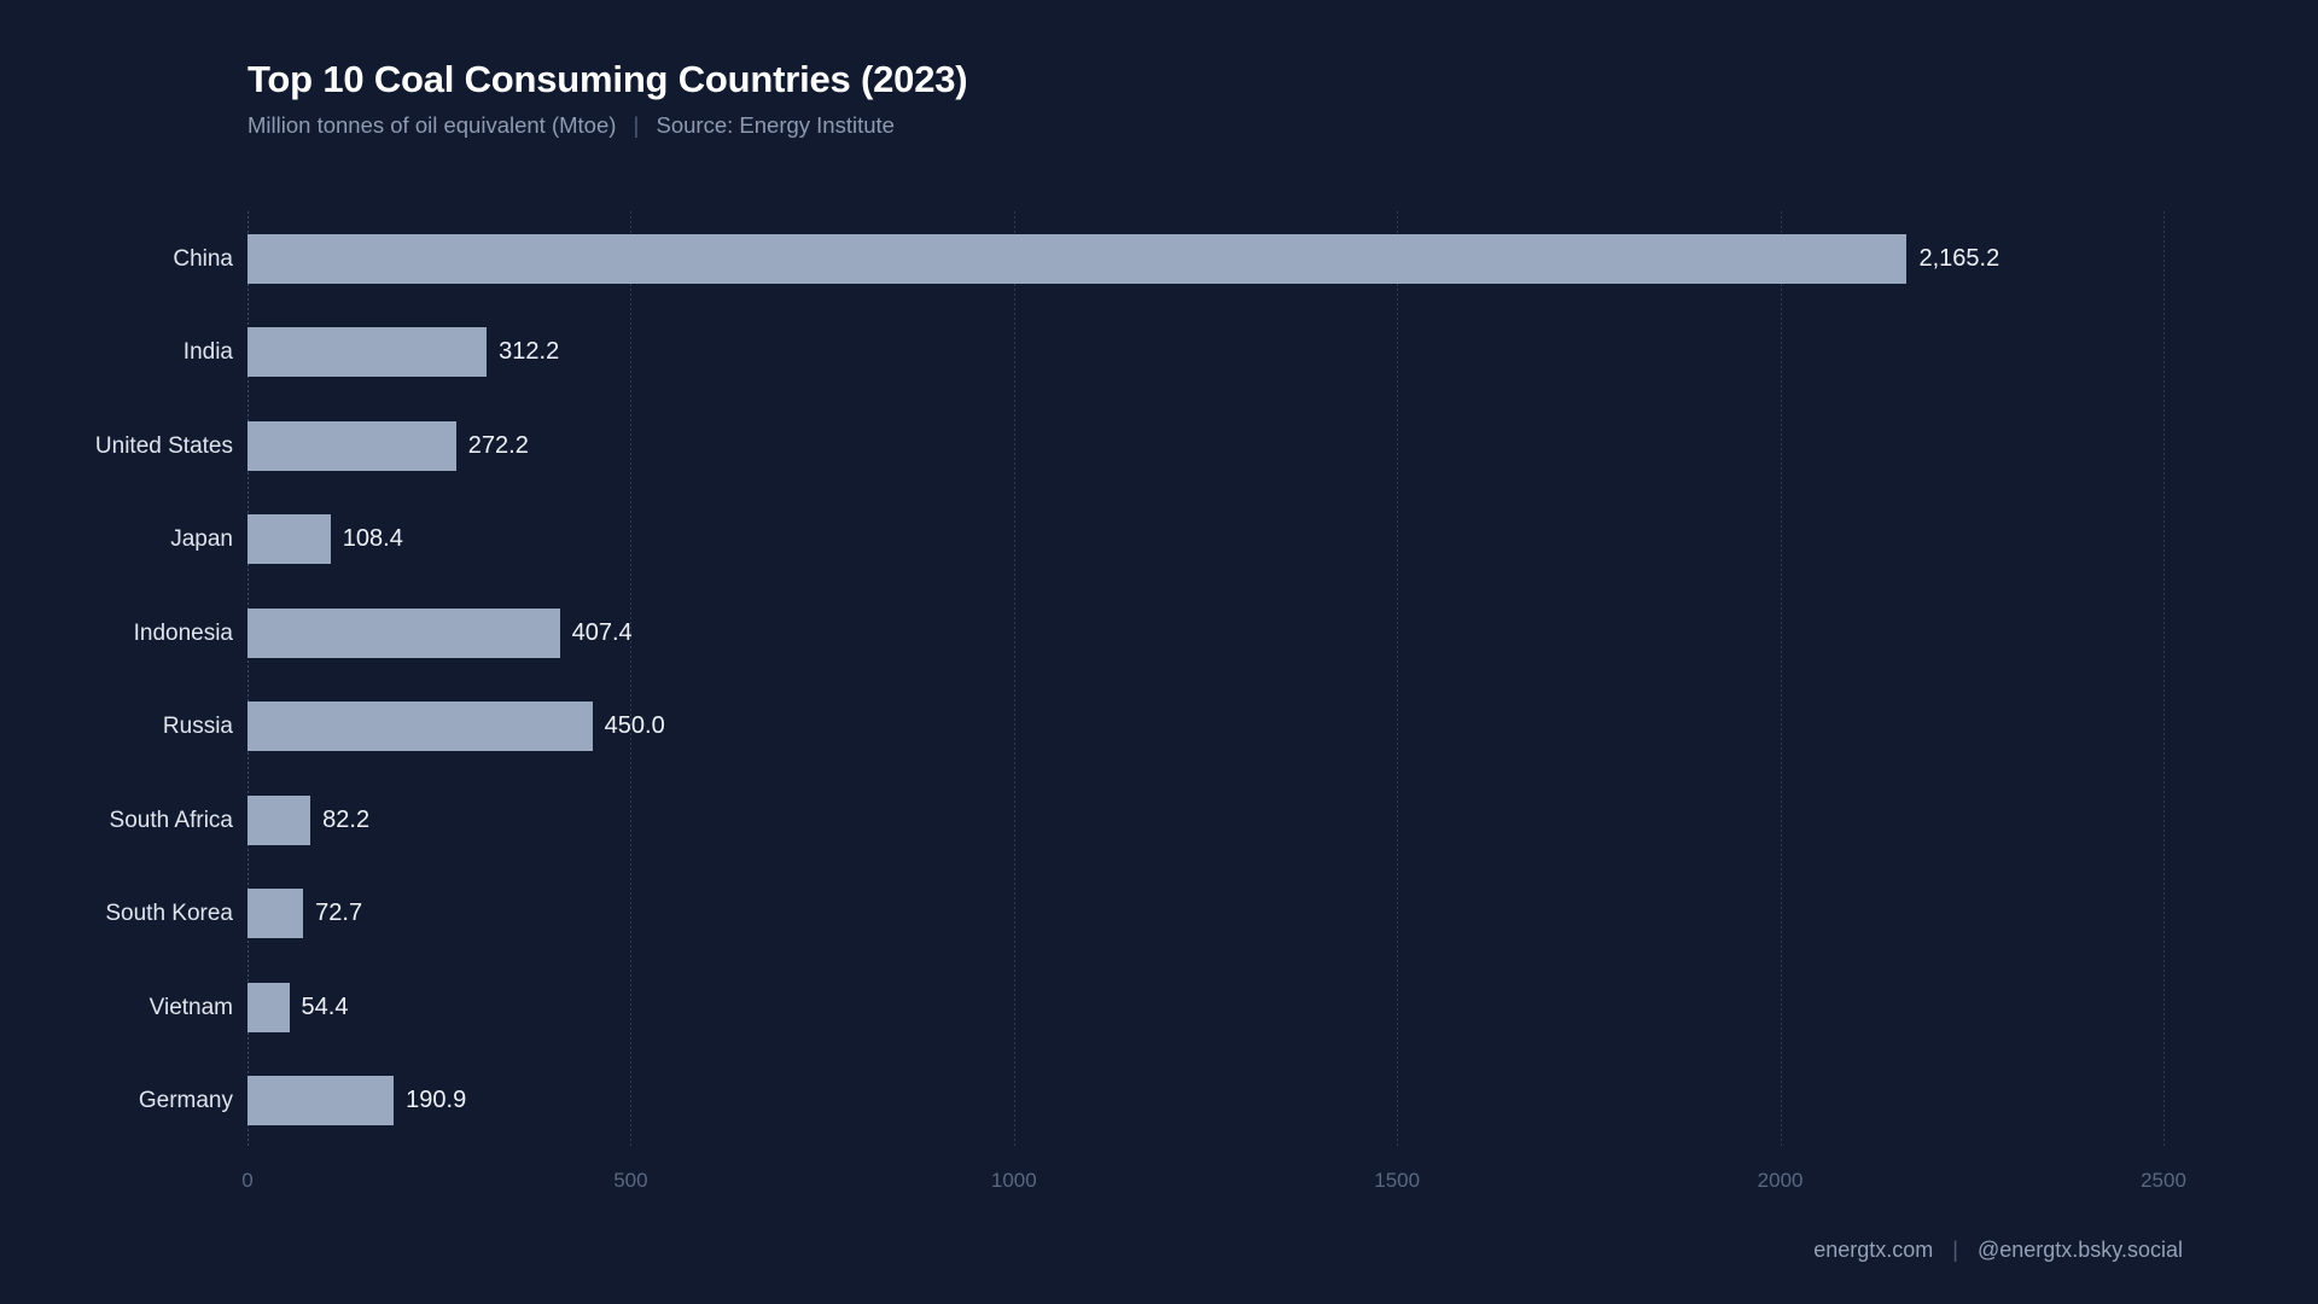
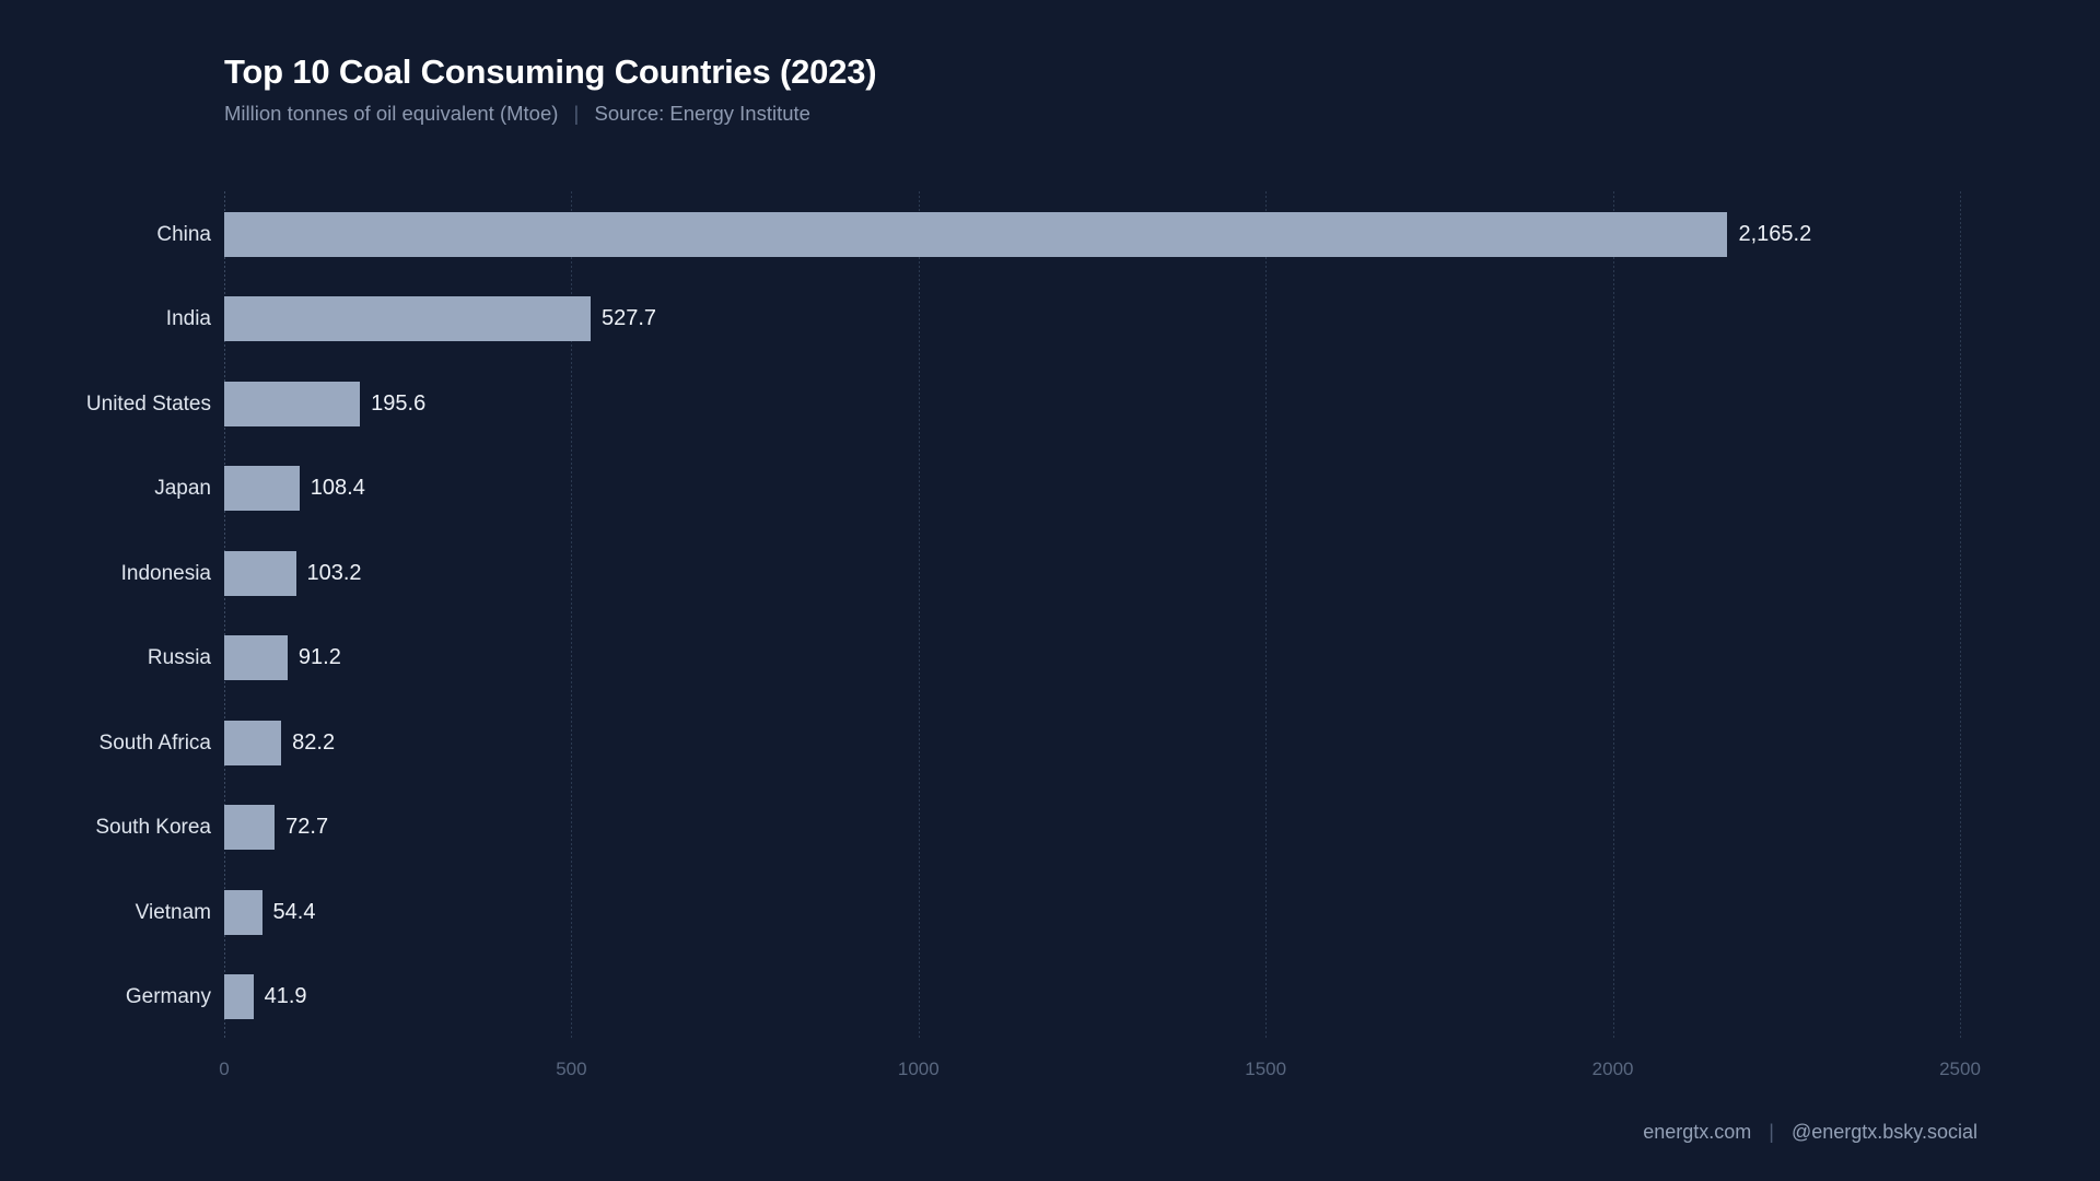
India: 312.2 -> 527.7
United States: 272.2 -> 195.6
Indonesia: 407.4 -> 103.2
Russia: 450.0 -> 91.2
Germany: 190.9 -> 41.9
